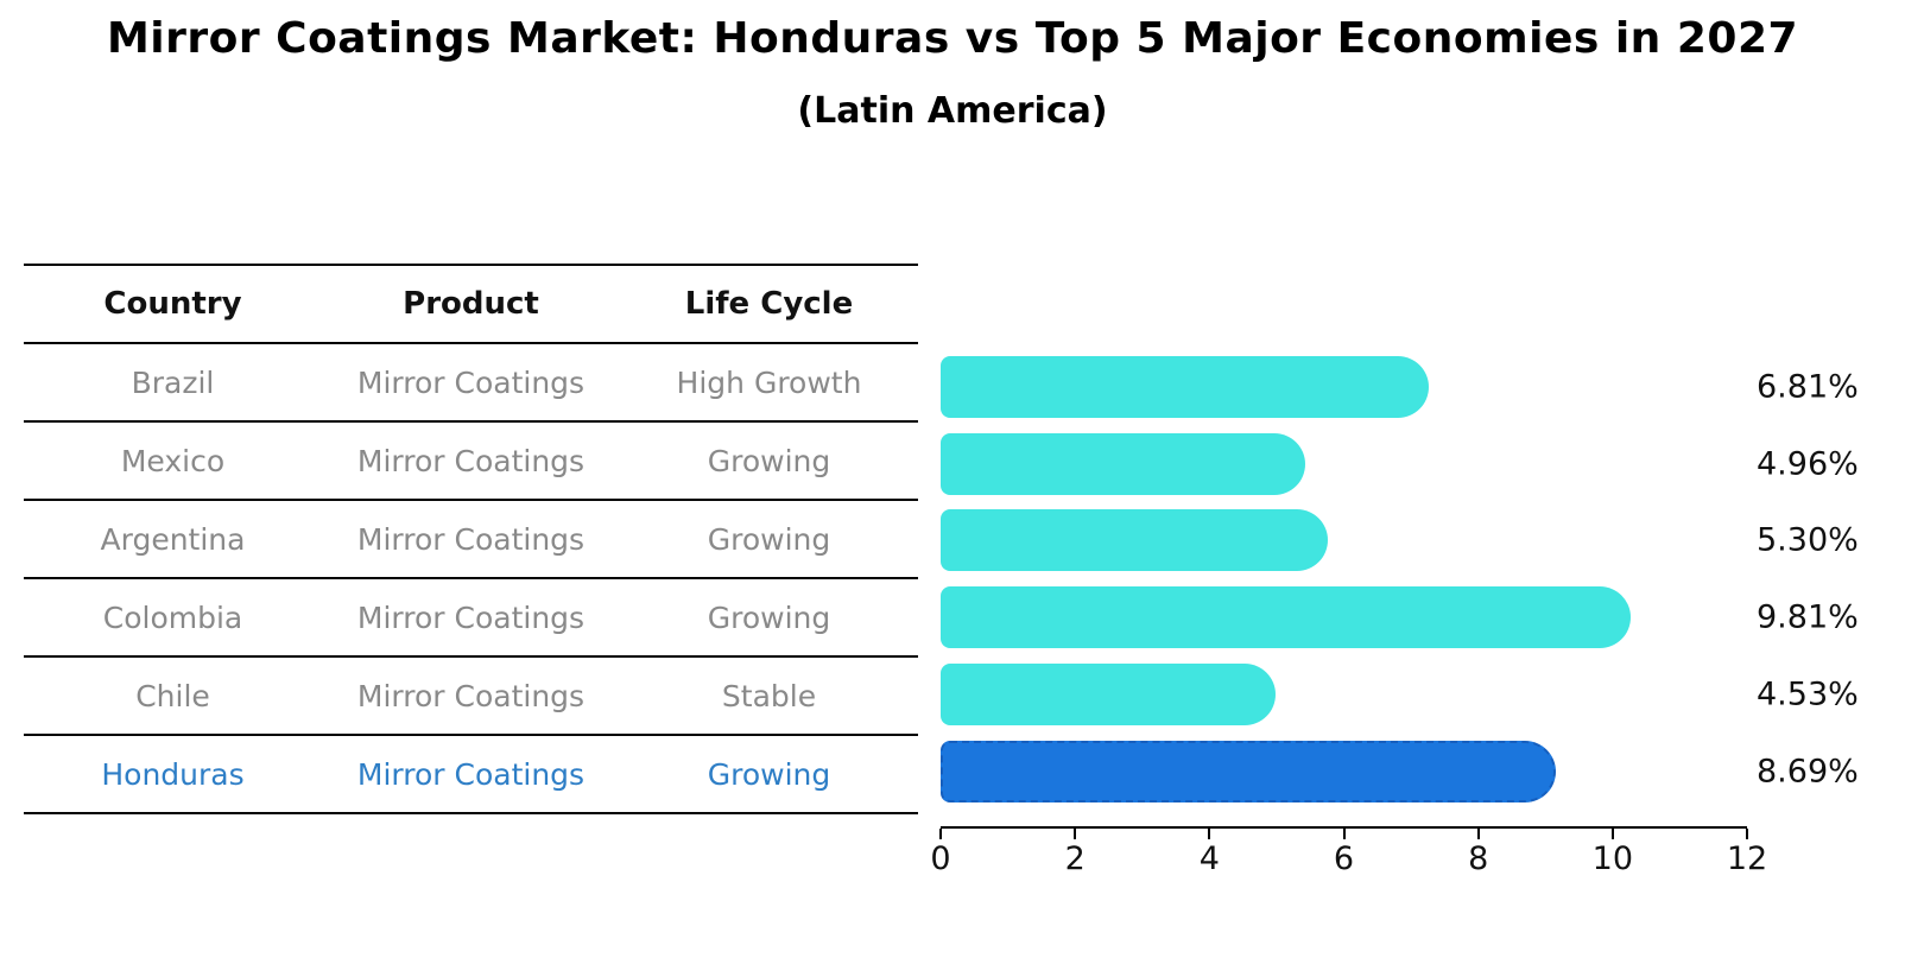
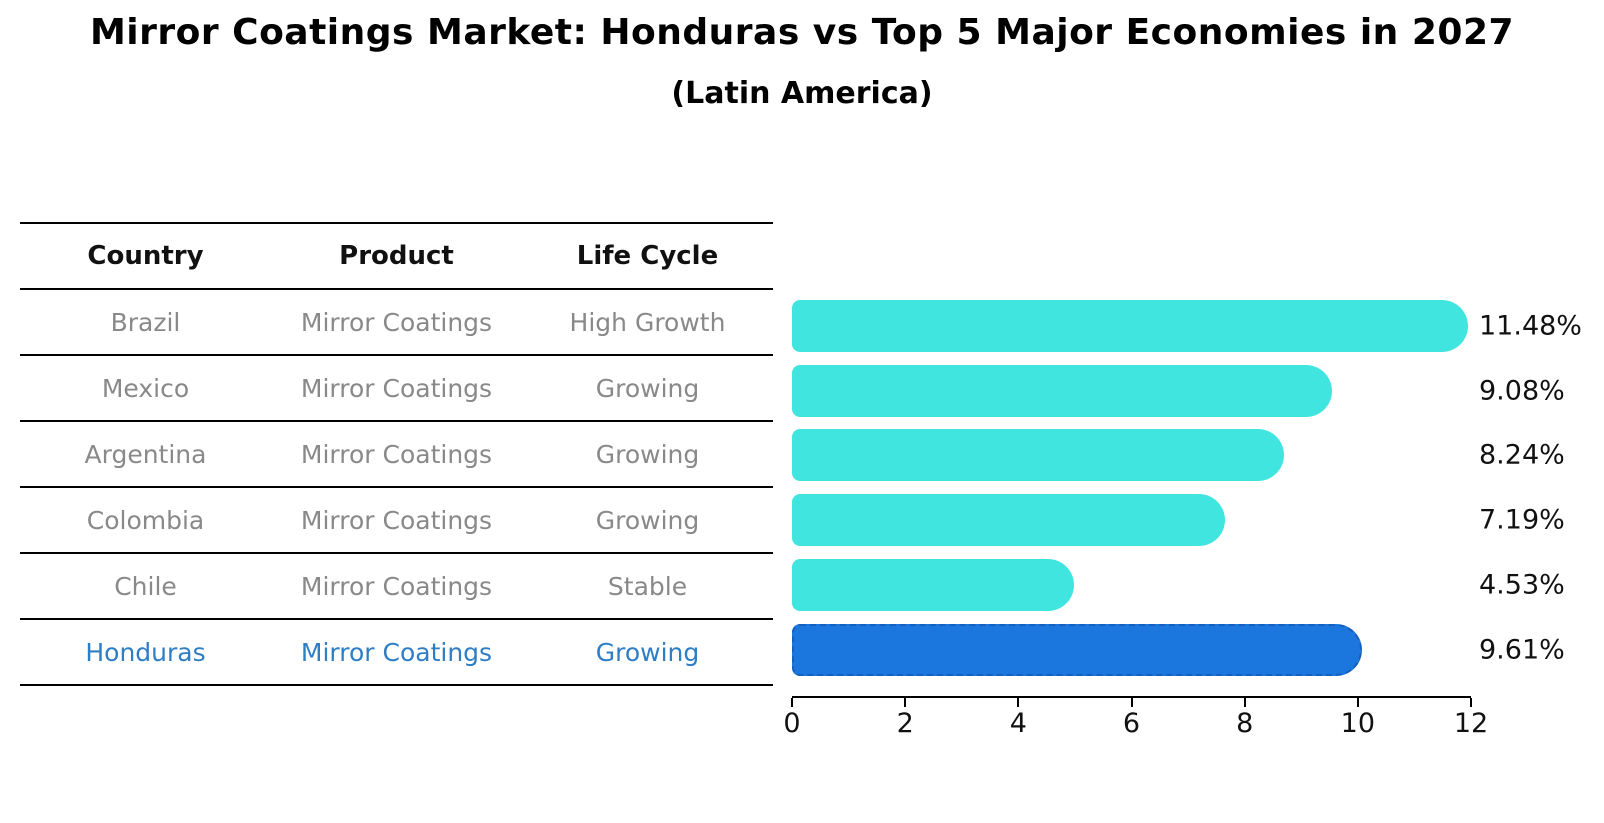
Brazil: 6.81% -> 11.48%
Mexico: 4.96% -> 9.08%
Argentina: 5.30% -> 8.24%
Colombia: 9.81% -> 7.19%
Honduras: 8.69% -> 9.61%
